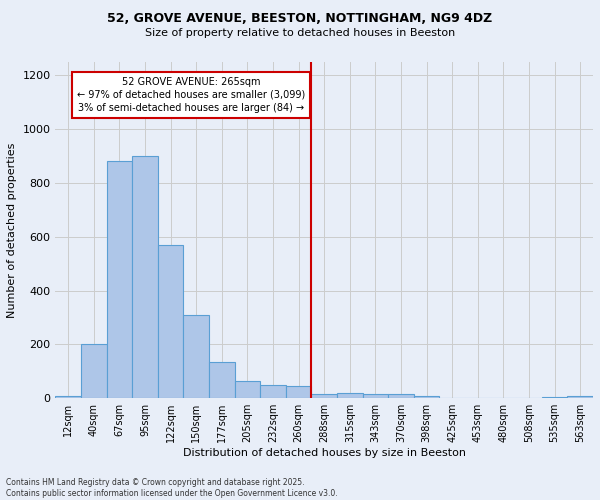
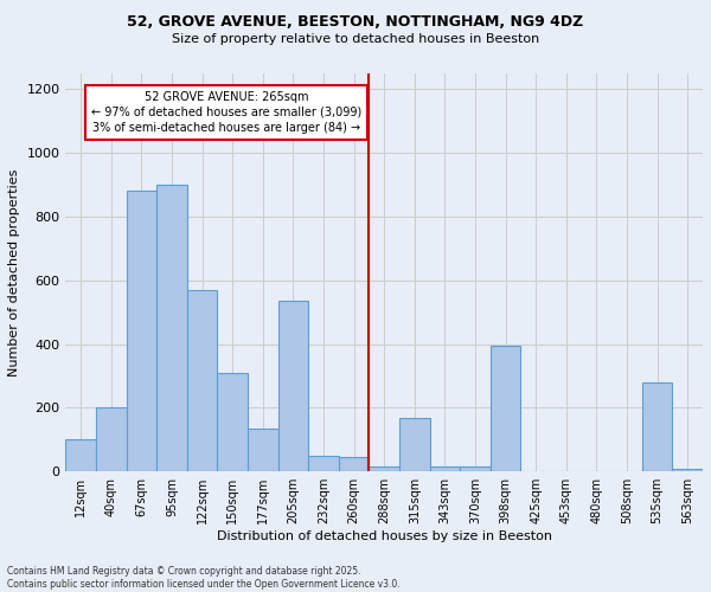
12sqm: 10 -> 100
205sqm: 65 -> 535
315sqm: 20 -> 170
398sqm: 10 -> 395
535sqm: 5 -> 280
